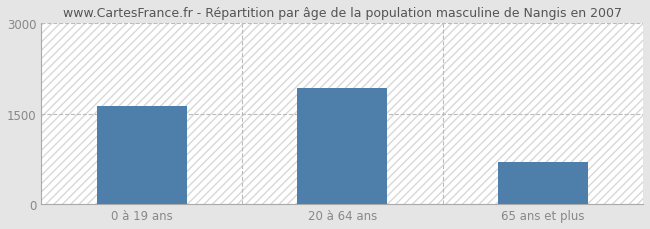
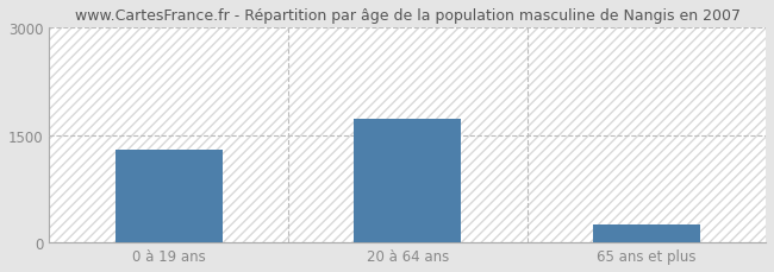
0 à 19 ans: 1620 -> 1300
20 à 64 ans: 1920 -> 1720
65 ans et plus: 700 -> 250
